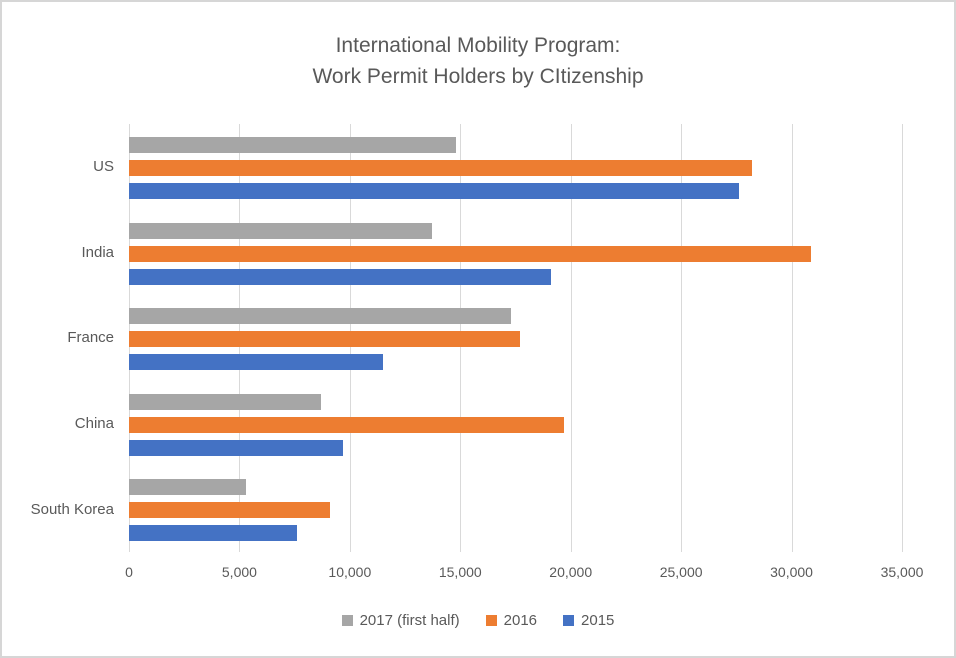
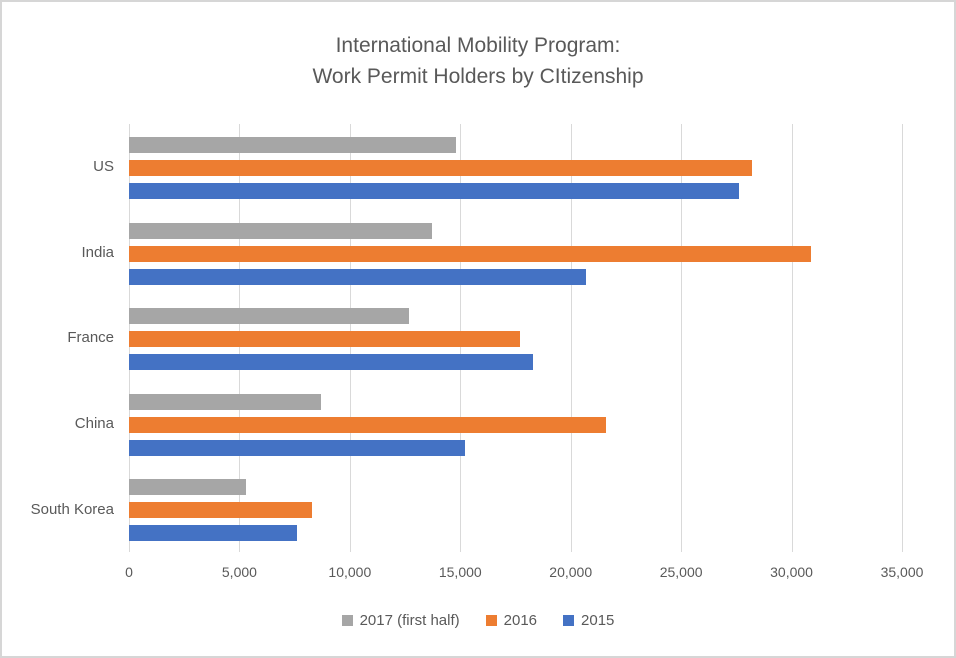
2015/India: 19100 -> 20700
2017 (first half)/France: 17300 -> 12700
2015/France: 11500 -> 18300
2016/China: 19700 -> 21600
2015/China: 9700 -> 15200
2016/South Korea: 9100 -> 8300
